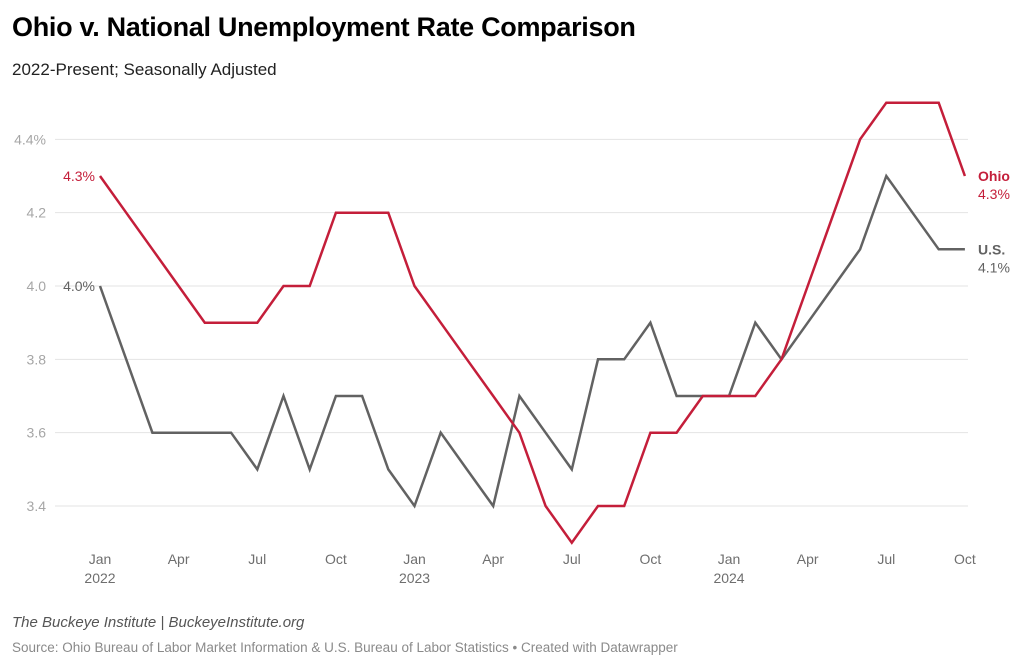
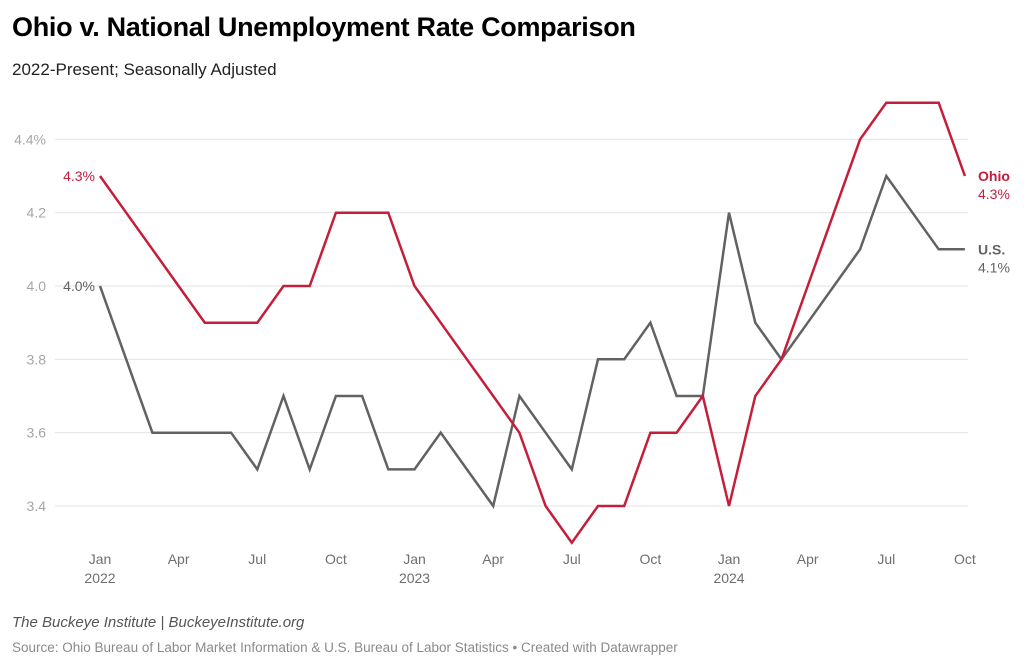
U.S./Jan 2023: 3.4% -> 3.5%
Ohio/Jan 2024: 3.7% -> 3.4%
U.S./Jan 2024: 3.7% -> 4.2%
